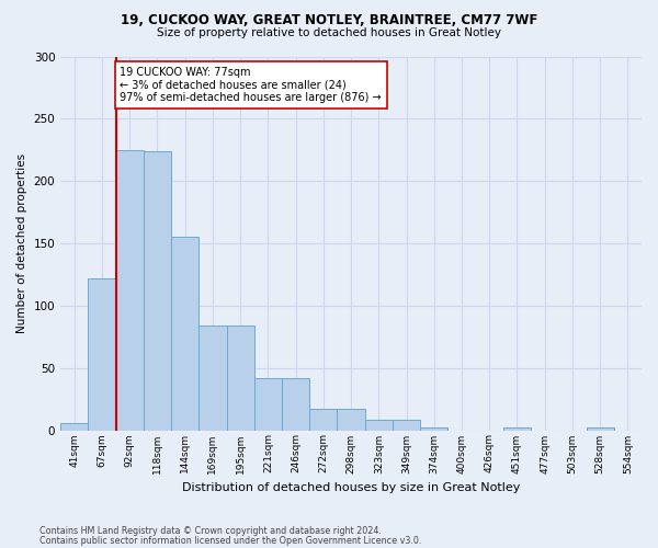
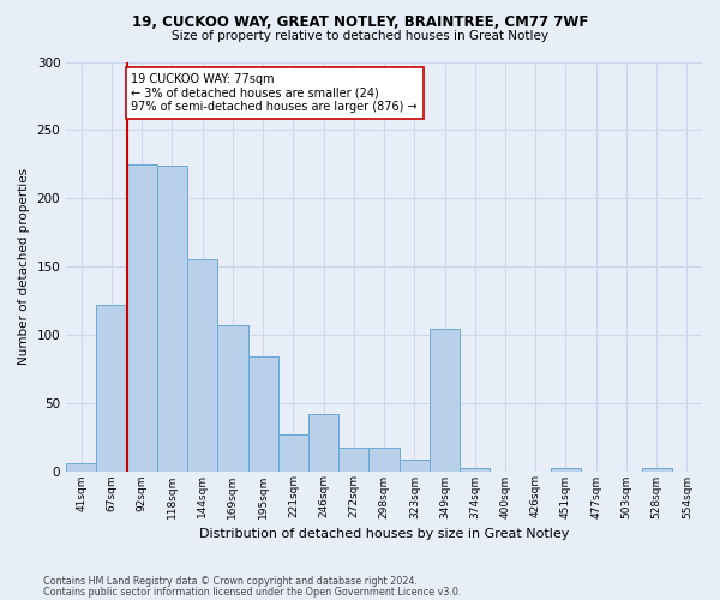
169sqm: 84 -> 107
221sqm: 42 -> 27
349sqm: 8 -> 104
